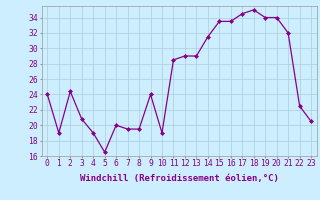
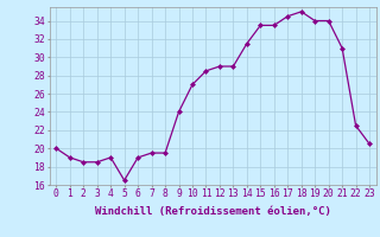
0: 24.0 -> 20.0
2: 24.4 -> 18.5
3: 20.8 -> 18.5
6: 20.0 -> 19.0
10: 19.0 -> 27.0
21: 32.0 -> 31.0
